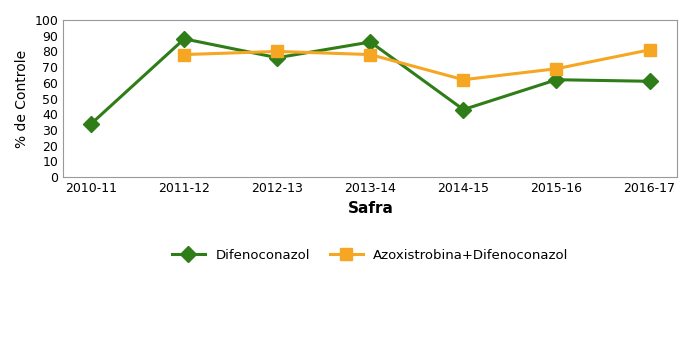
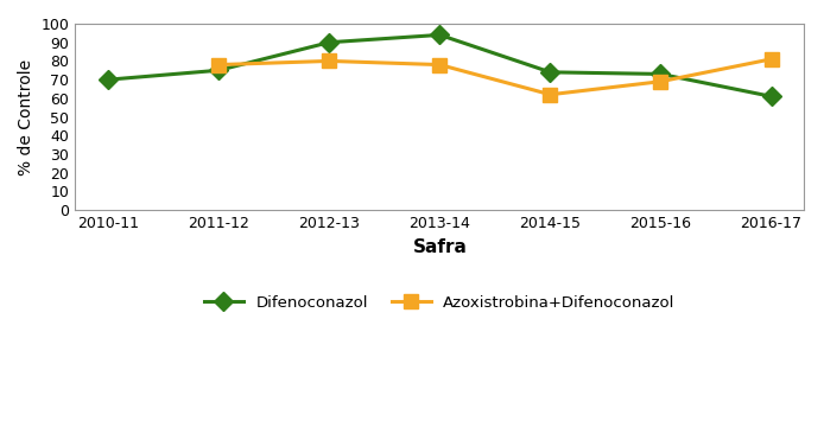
Difenoconazol/2010-11: 34 -> 70
Difenoconazol/2011-12: 88 -> 75
Difenoconazol/2012-13: 76 -> 90
Difenoconazol/2013-14: 86 -> 94
Difenoconazol/2014-15: 43 -> 74
Difenoconazol/2015-16: 62 -> 73
